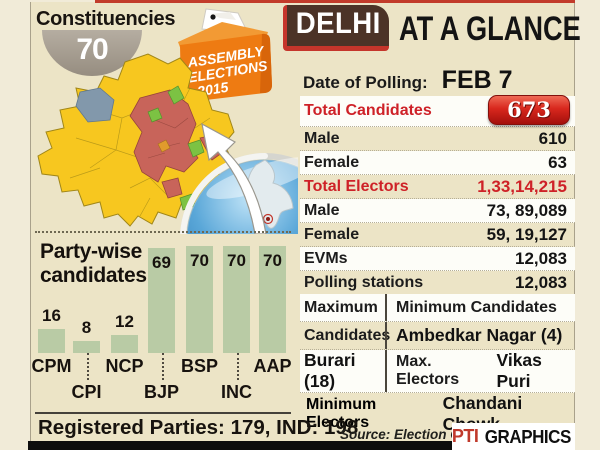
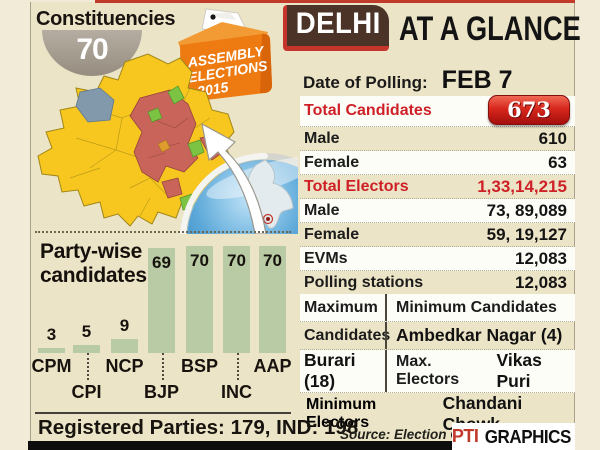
CPM: 16 -> 3
CPI: 8 -> 5
NCP: 12 -> 9
